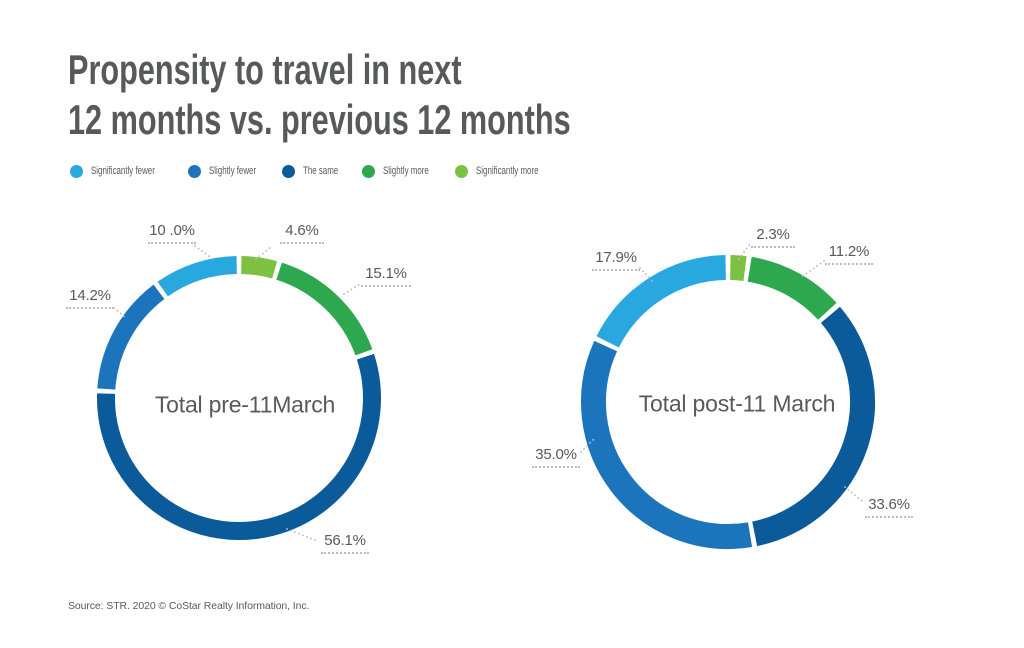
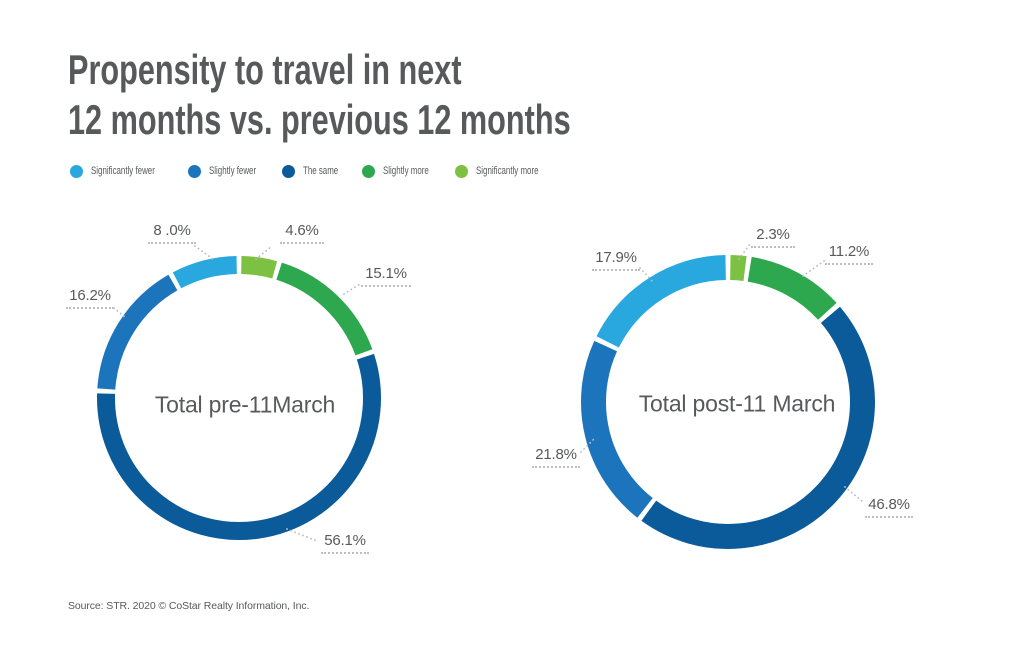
Total pre-11March/Significantly fewer: 10 -> 8
Total pre-11March/Slightly fewer: 14.2% -> 16.2%
Total post-11 March/Slightly fewer: 35.0% -> 21.8%
Total post-11 March/The same: 33.6% -> 46.8%
